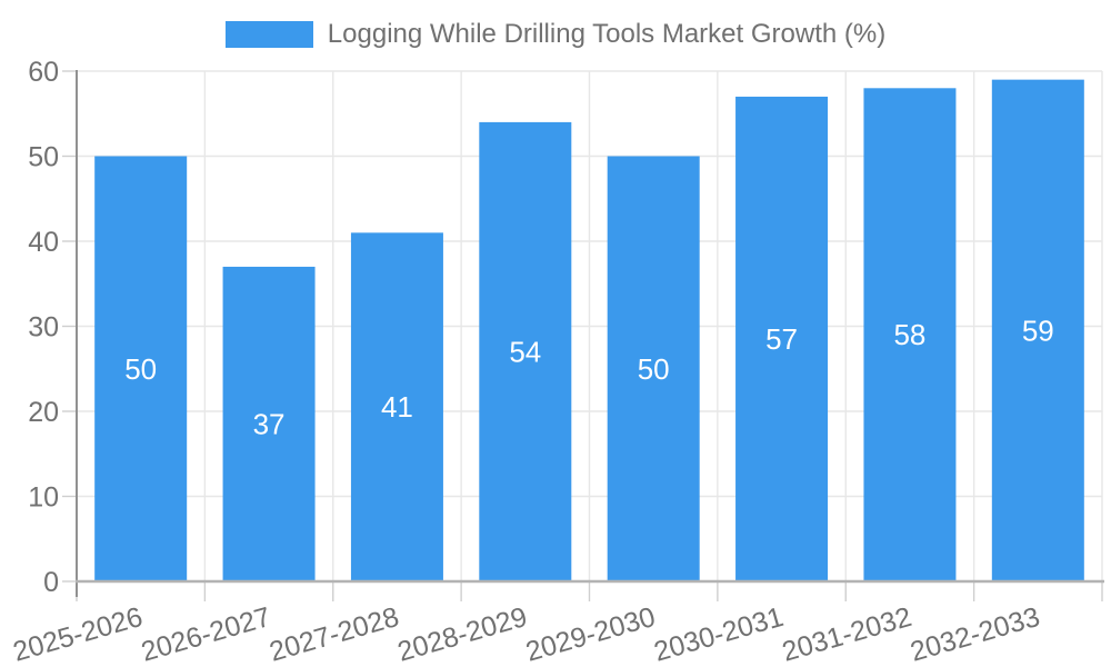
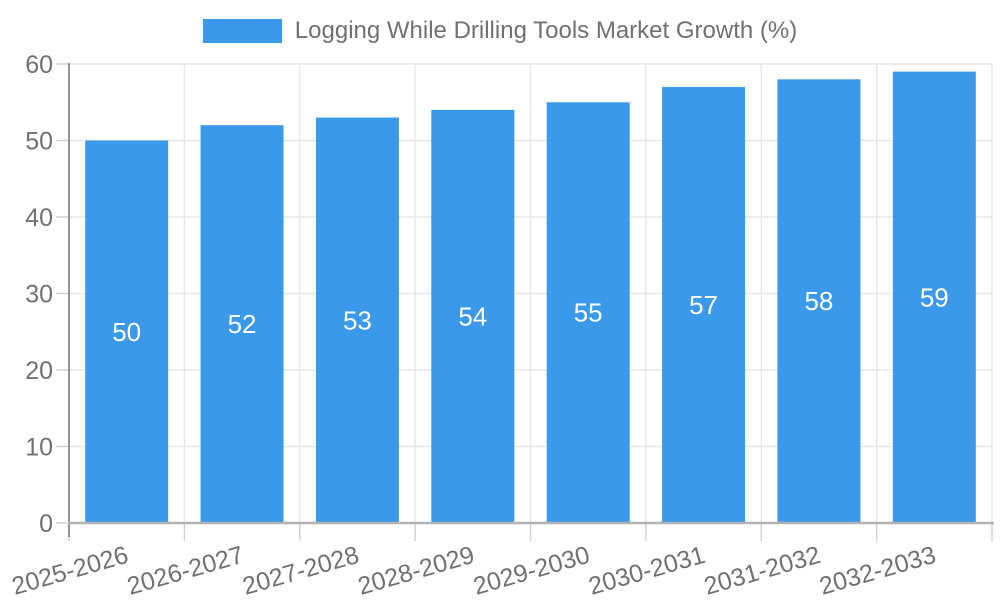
2026-2027: 37 -> 52
2027-2028: 41 -> 53
2029-2030: 50 -> 55
